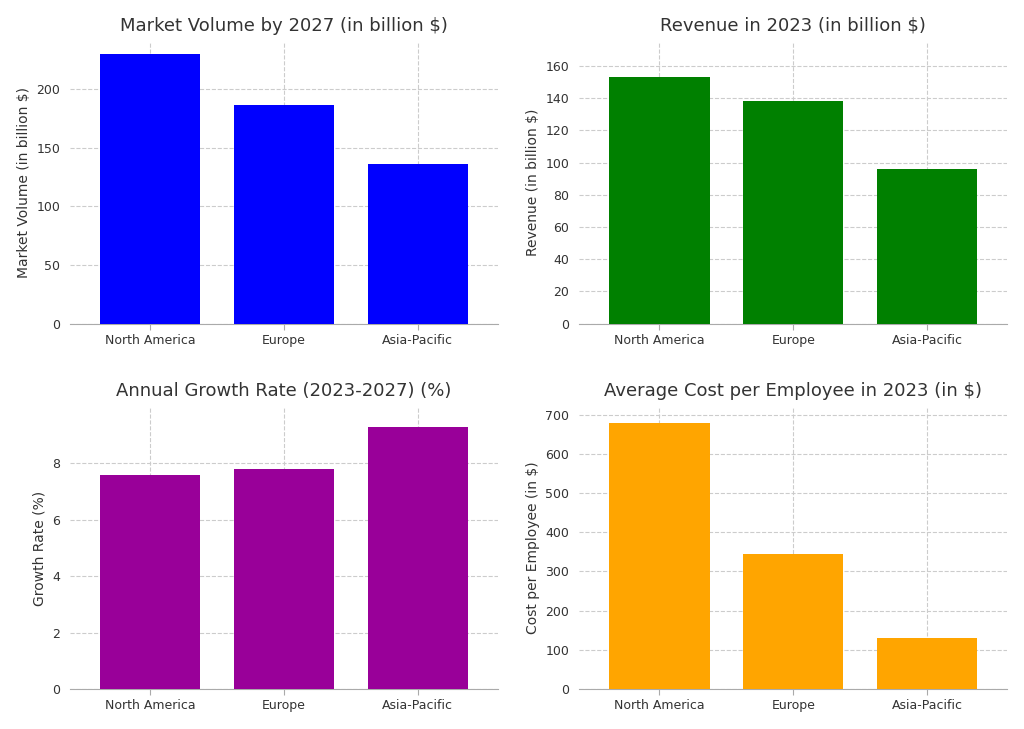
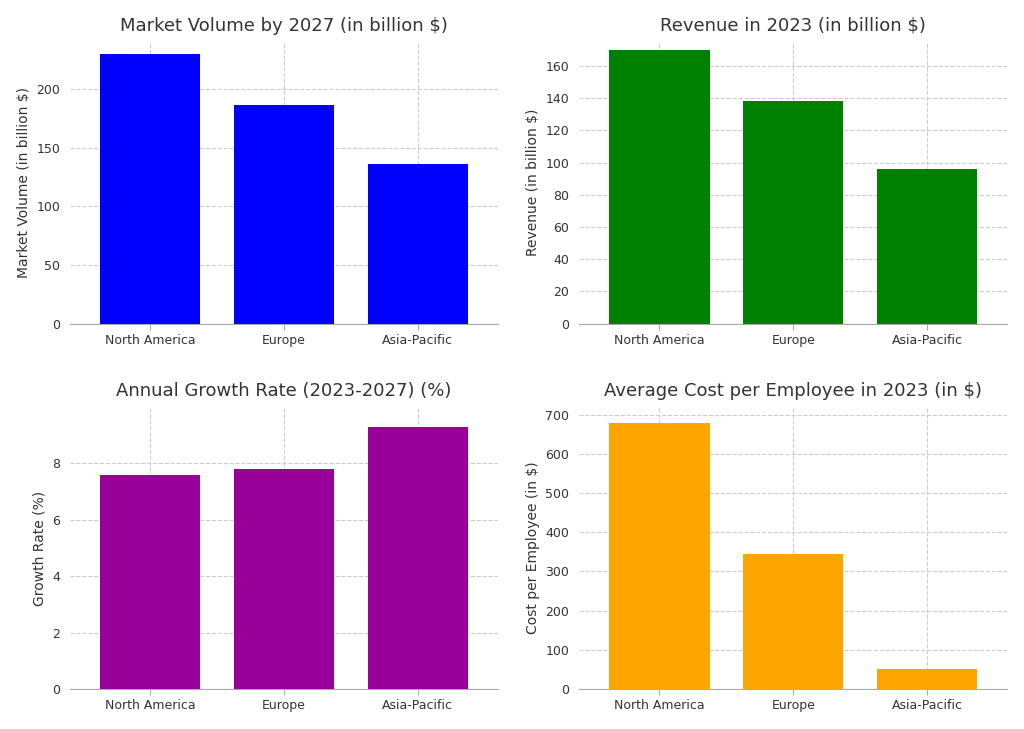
Revenue in 2023 (in billion $)/North America: 153 -> 170
Average Cost per Employee in 2023 (in $)/Asia-Pacific: 130 -> 50
